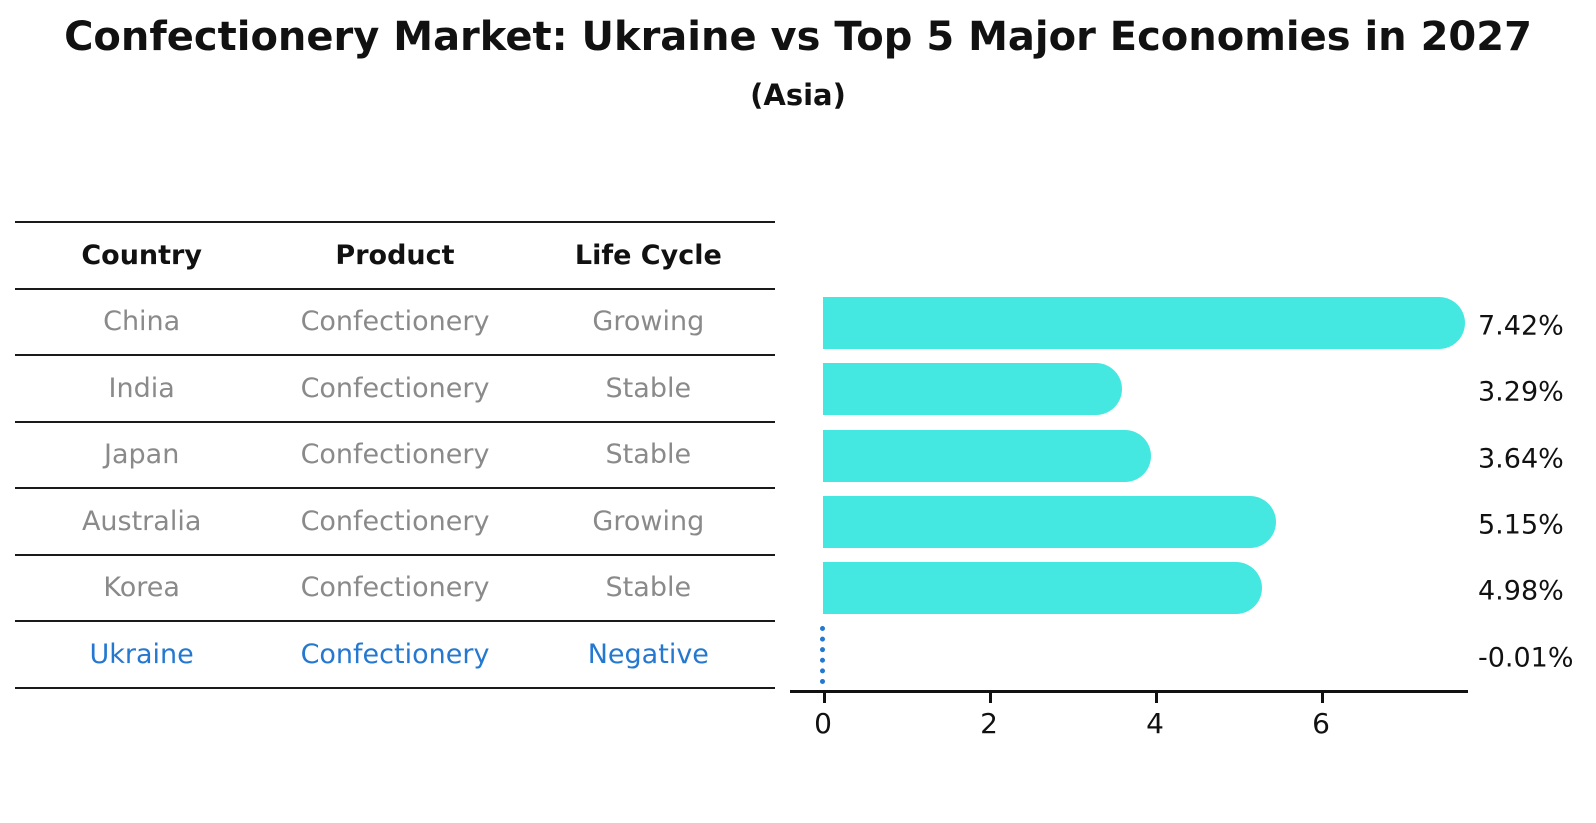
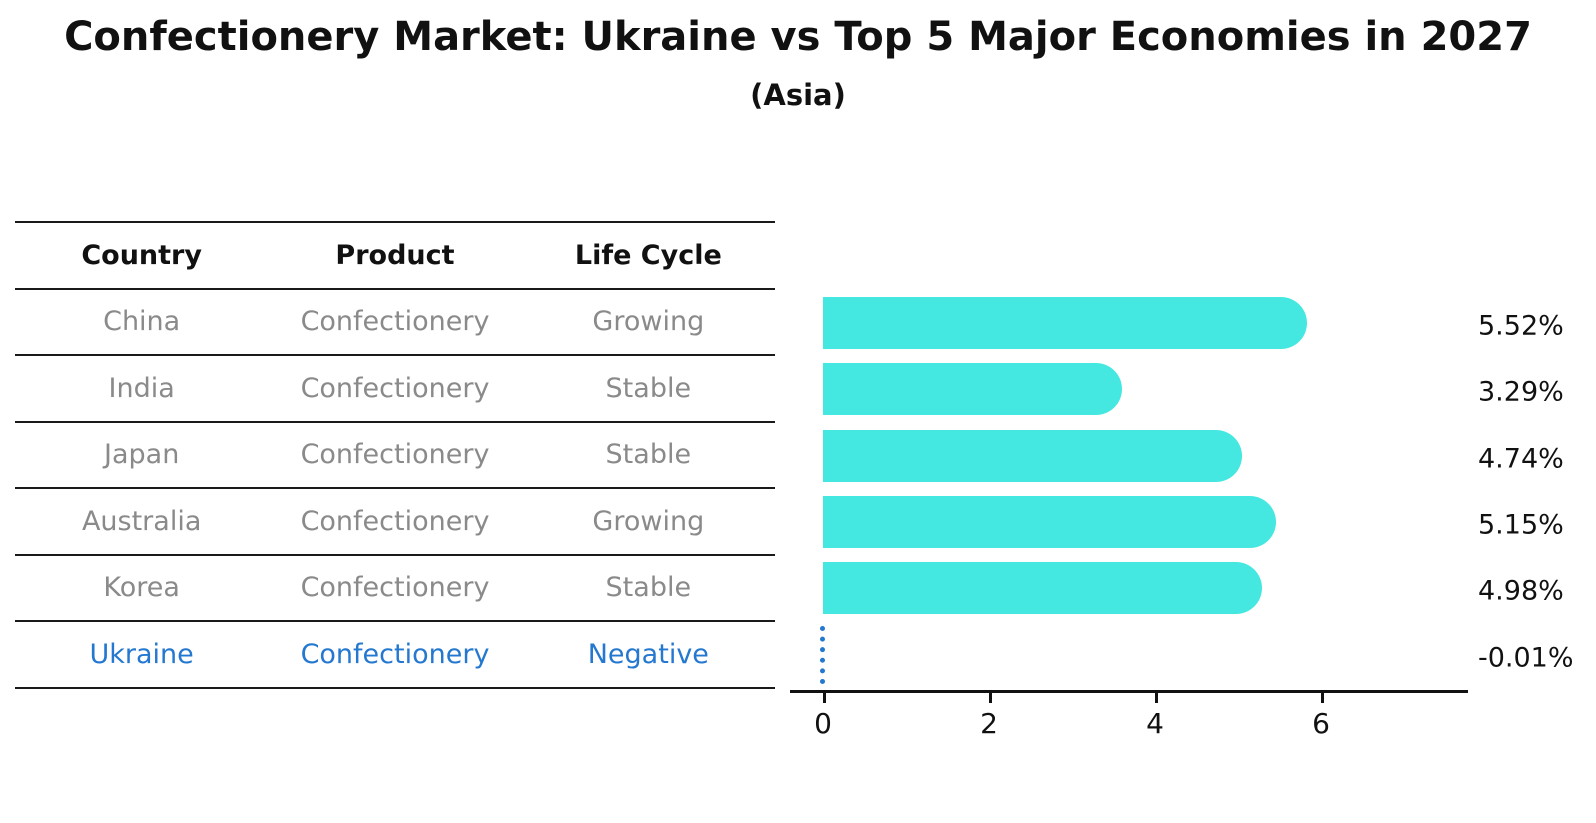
China: 7.42% -> 5.52%
Japan: 3.64% -> 4.74%
